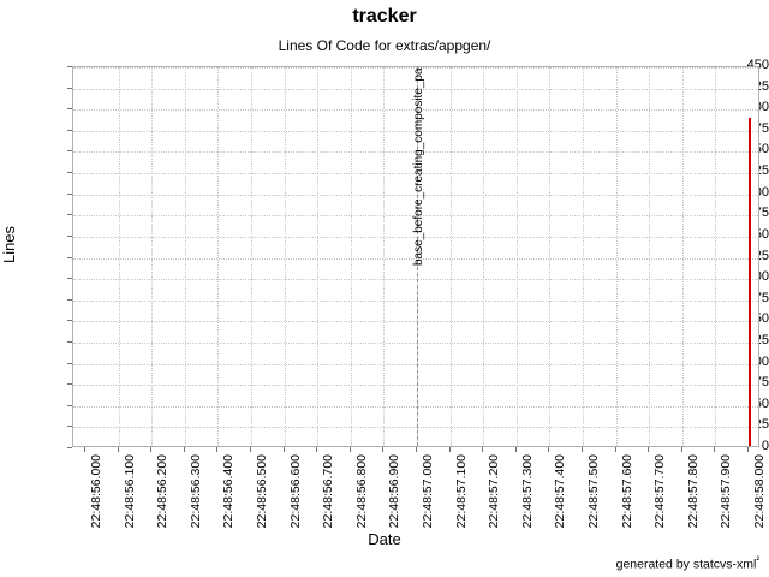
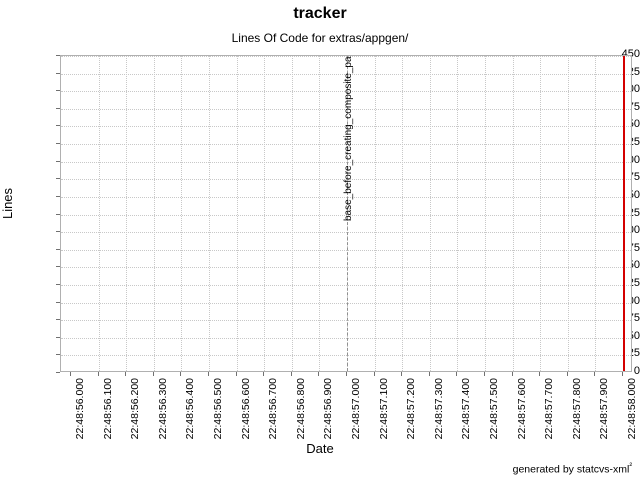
22:48:58.000: 390 -> 450
